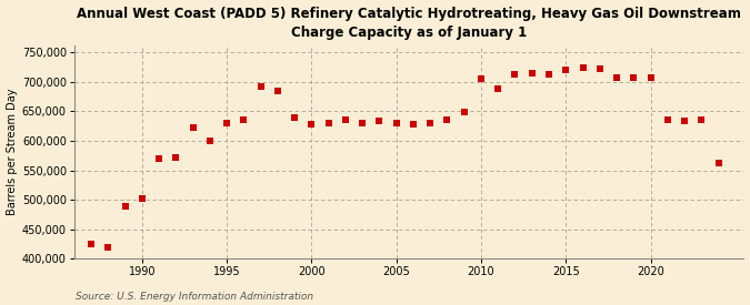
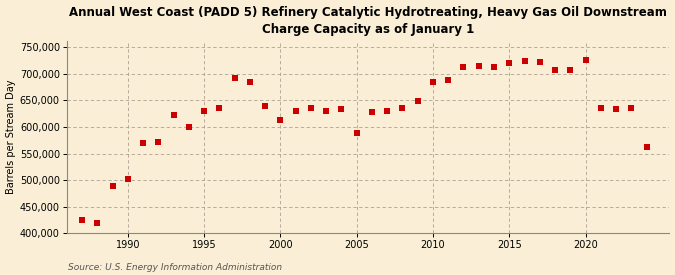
2000: 628,000 -> 614,000
2005: 630,000 -> 588,000
2010: 706,000 -> 684,000
2020: 707,000 -> 726,000
